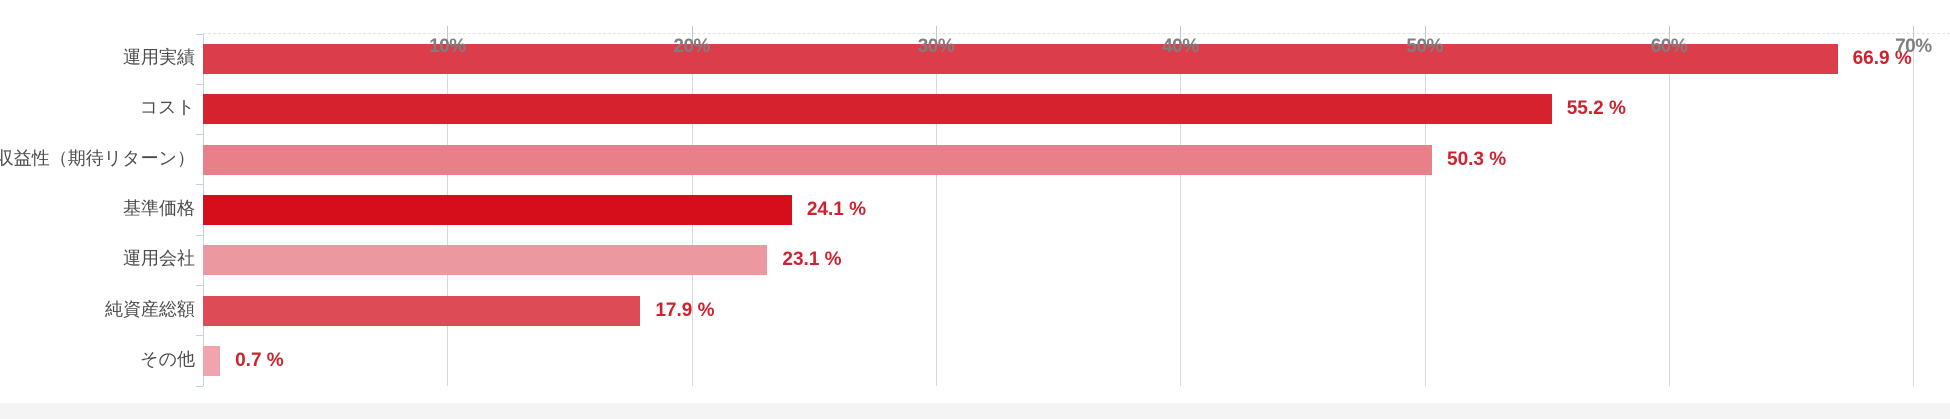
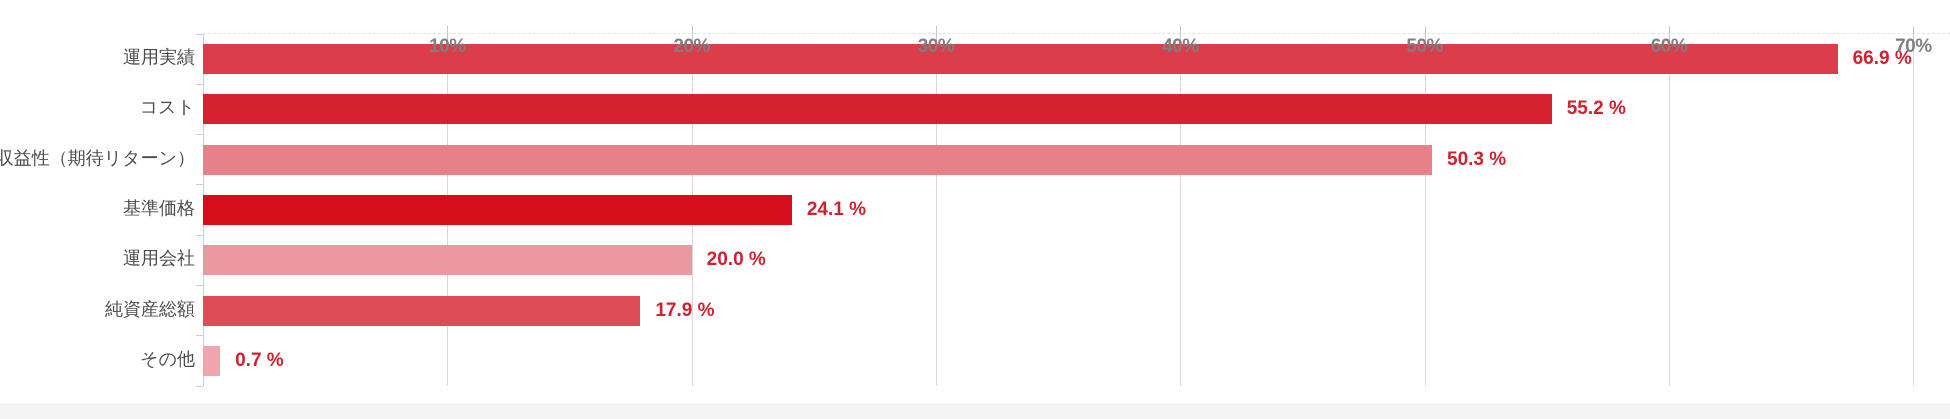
運用会社: 23.1 -> 20.0
